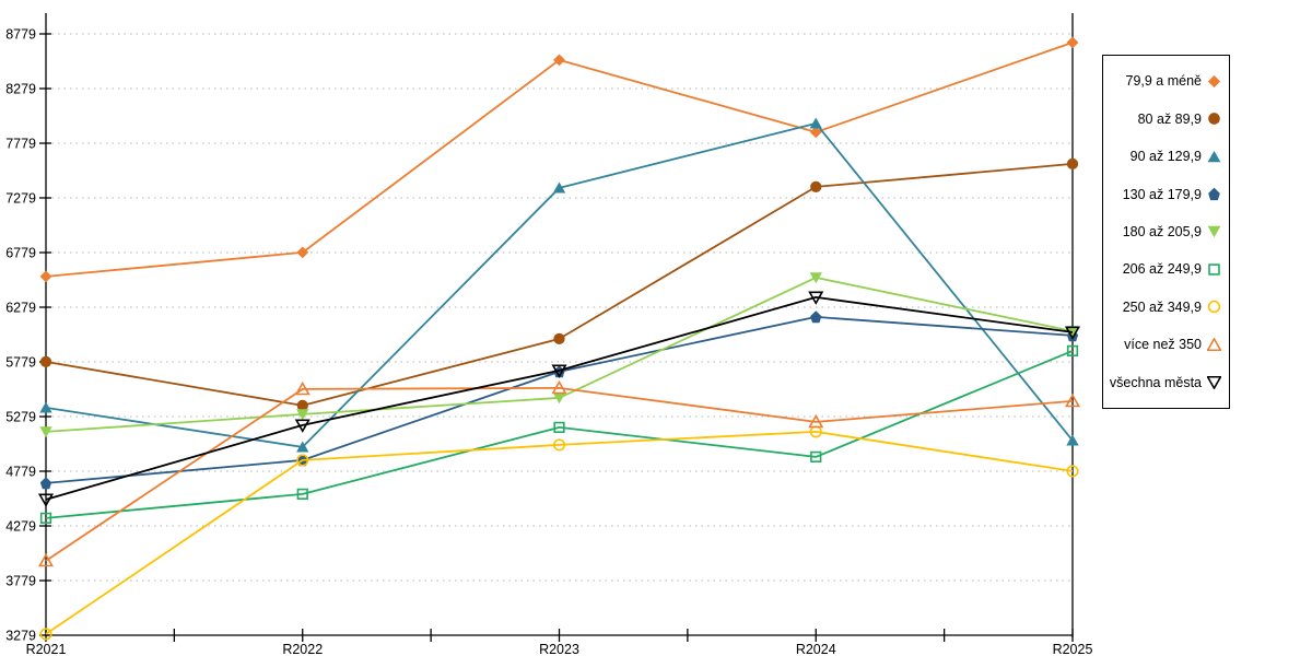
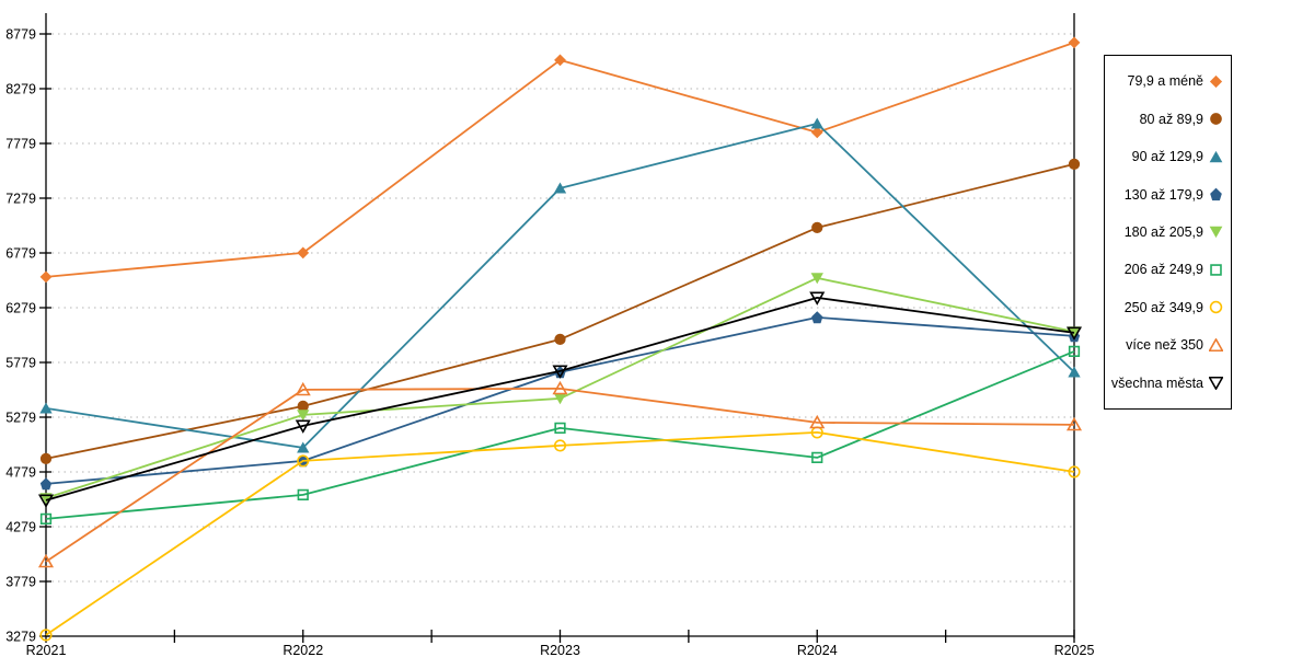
80 až 89,9/R2021: 5780 -> 4900
180 až 205,9/R2021: 5140 -> 4540
80 až 89,9/R2024: 7380 -> 7010
90 až 129,9/R2025: 5060 -> 5690
více než 350/R2025: 5420 -> 5210
